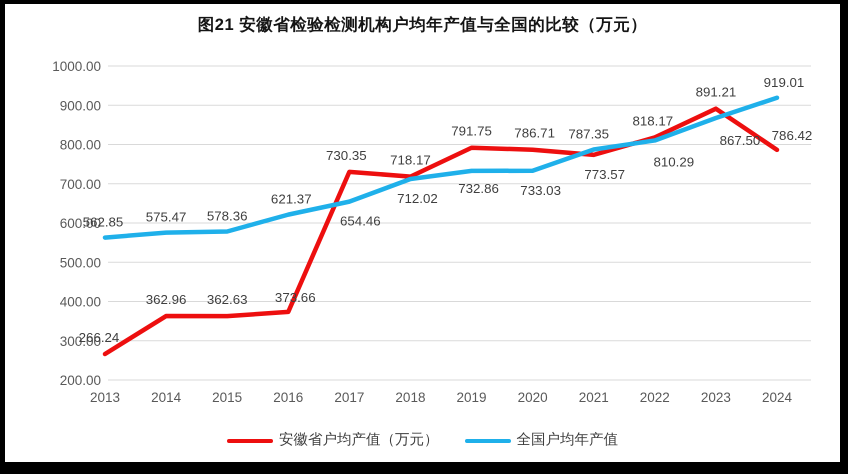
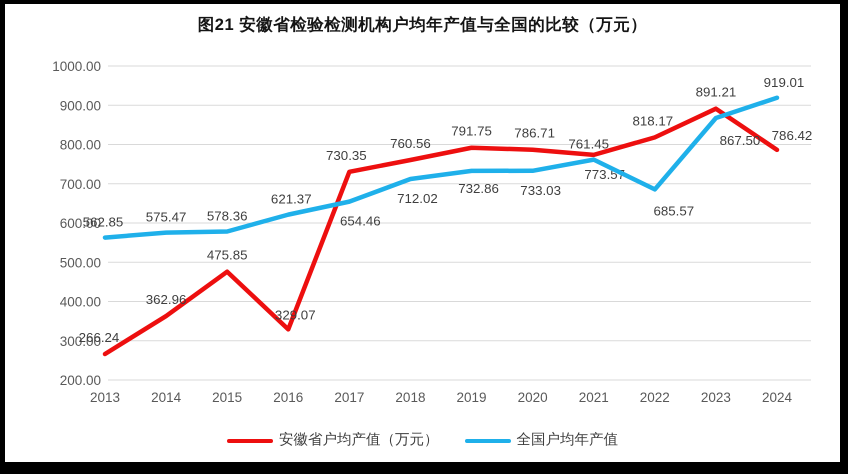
安徽省户均产值（万元）/2015: 362.63 -> 475.85
安徽省户均产值（万元）/2016: 373.66 -> 329.07
安徽省户均产值（万元）/2018: 718.17 -> 760.56
全国户均年产值/2021: 787.35 -> 761.45
全国户均年产值/2022: 810.29 -> 685.57
